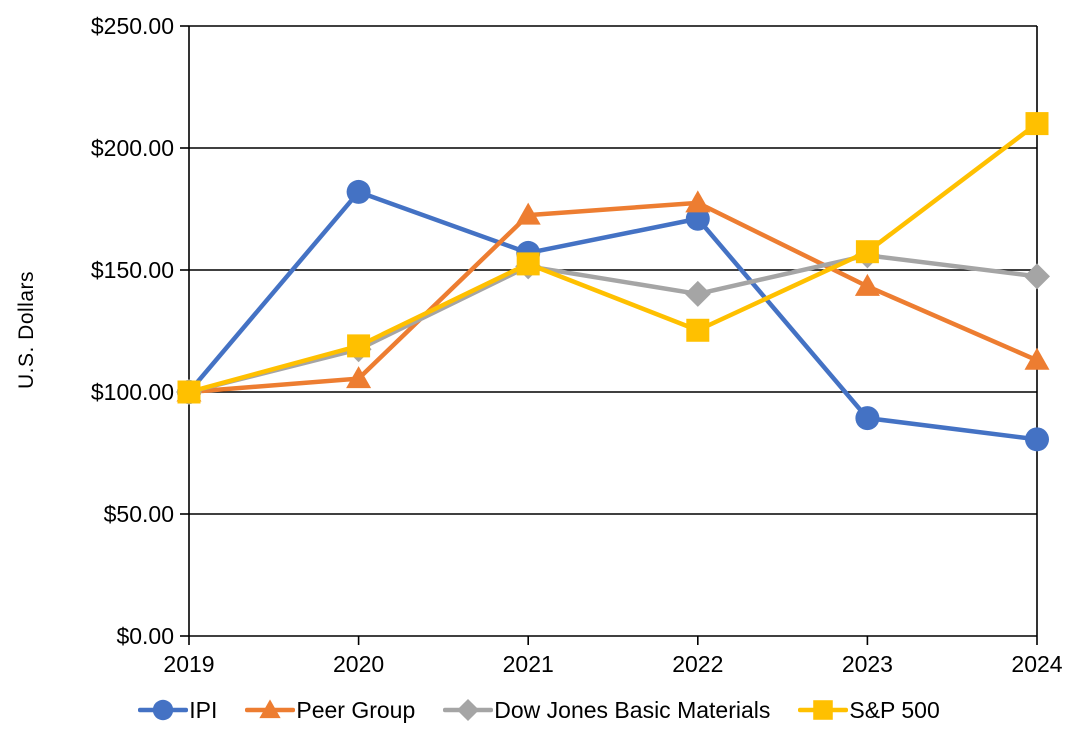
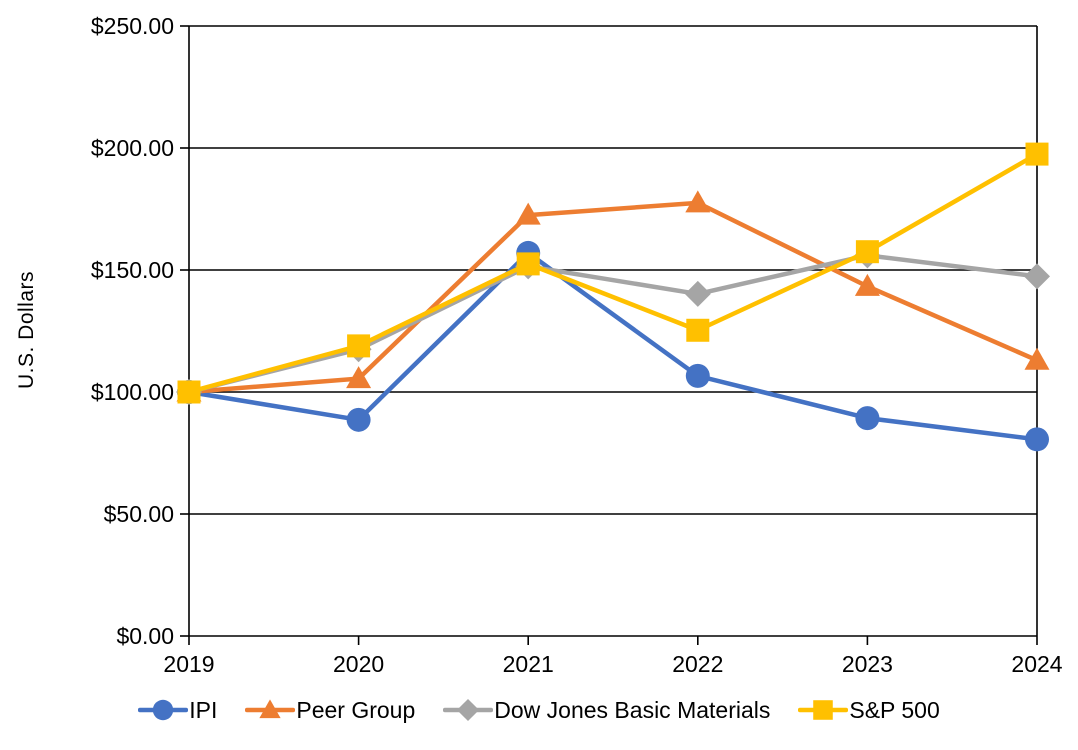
IPI/2020: $182 -> $89
IPI/2022: $171 -> $107
S&P 500/2024: $210 -> $198
